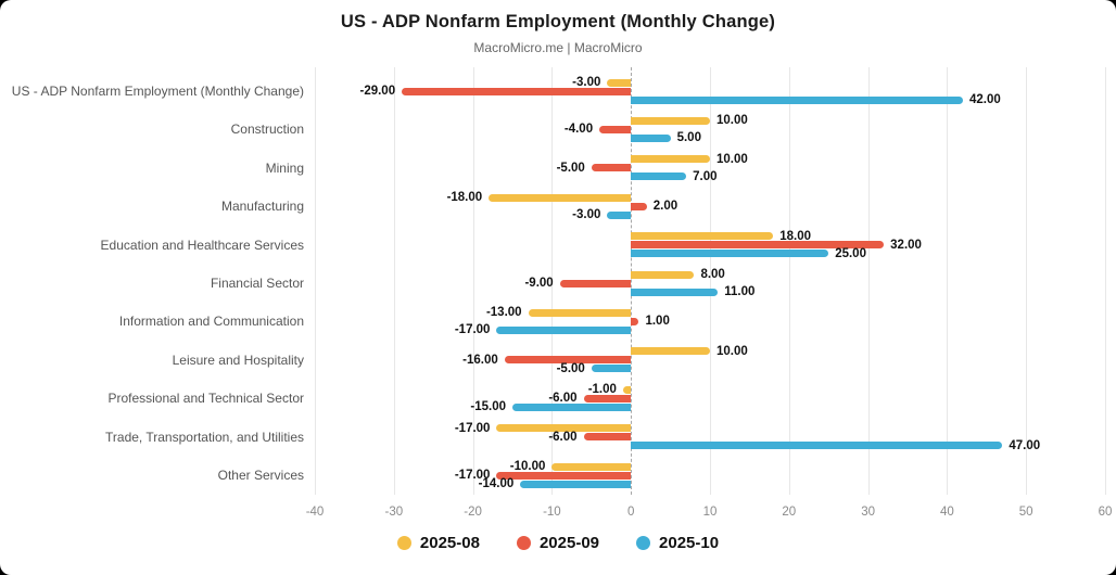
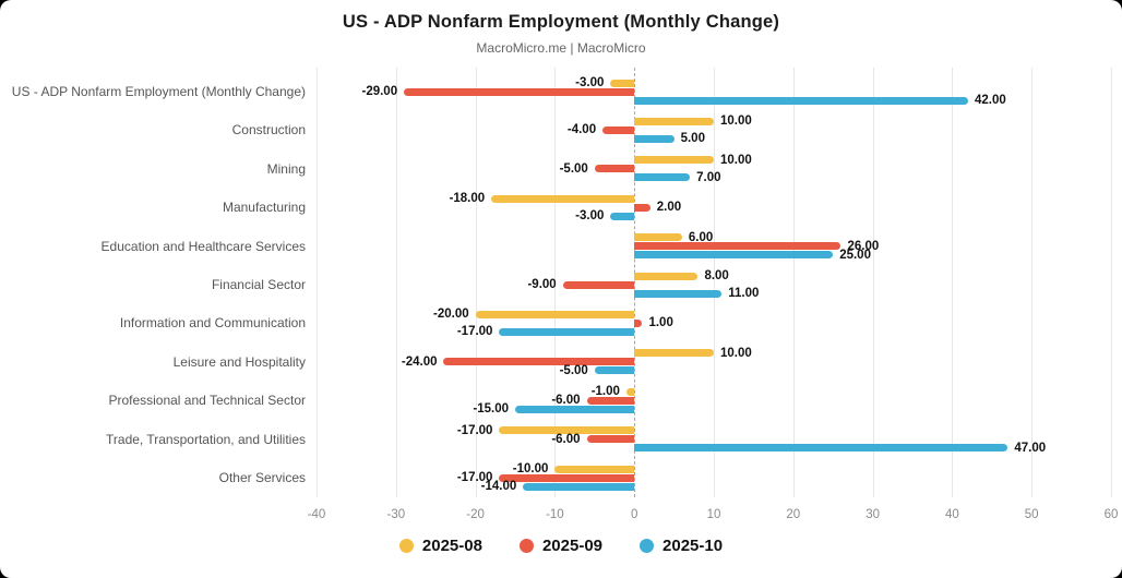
2025-08/Education and Healthcare Services: 18.00 -> 6.00
2025-09/Education and Healthcare Services: 32.00 -> 26.00
2025-08/Information and Communication: -13.00 -> -20.00
2025-09/Leisure and Hospitality: -16.00 -> -24.00
